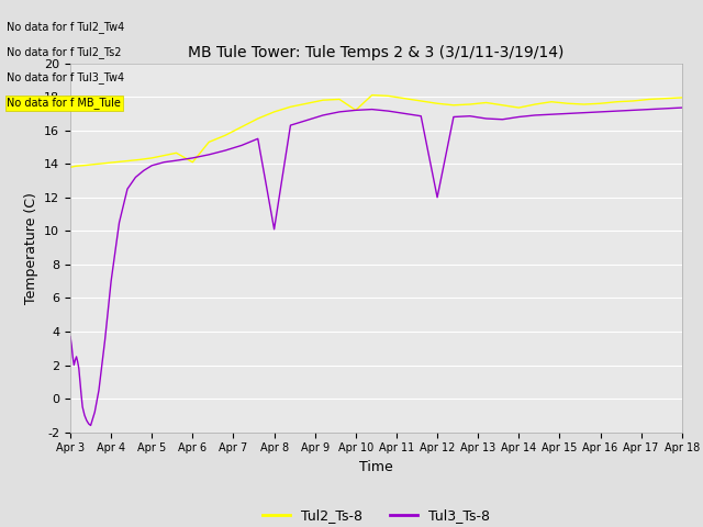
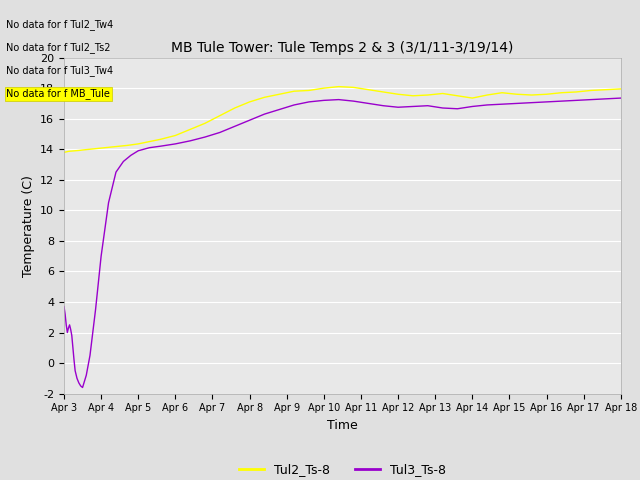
Tul2_Ts-8/Apr 6: 14.1 -> 14.9
Tul3_Ts-8/Apr 8: 10.1 -> 15.9
Tul2_Ts-8/Apr 10: 17.2 -> 18.0
Tul3_Ts-8/Apr 12: 12.0 -> 16.8
